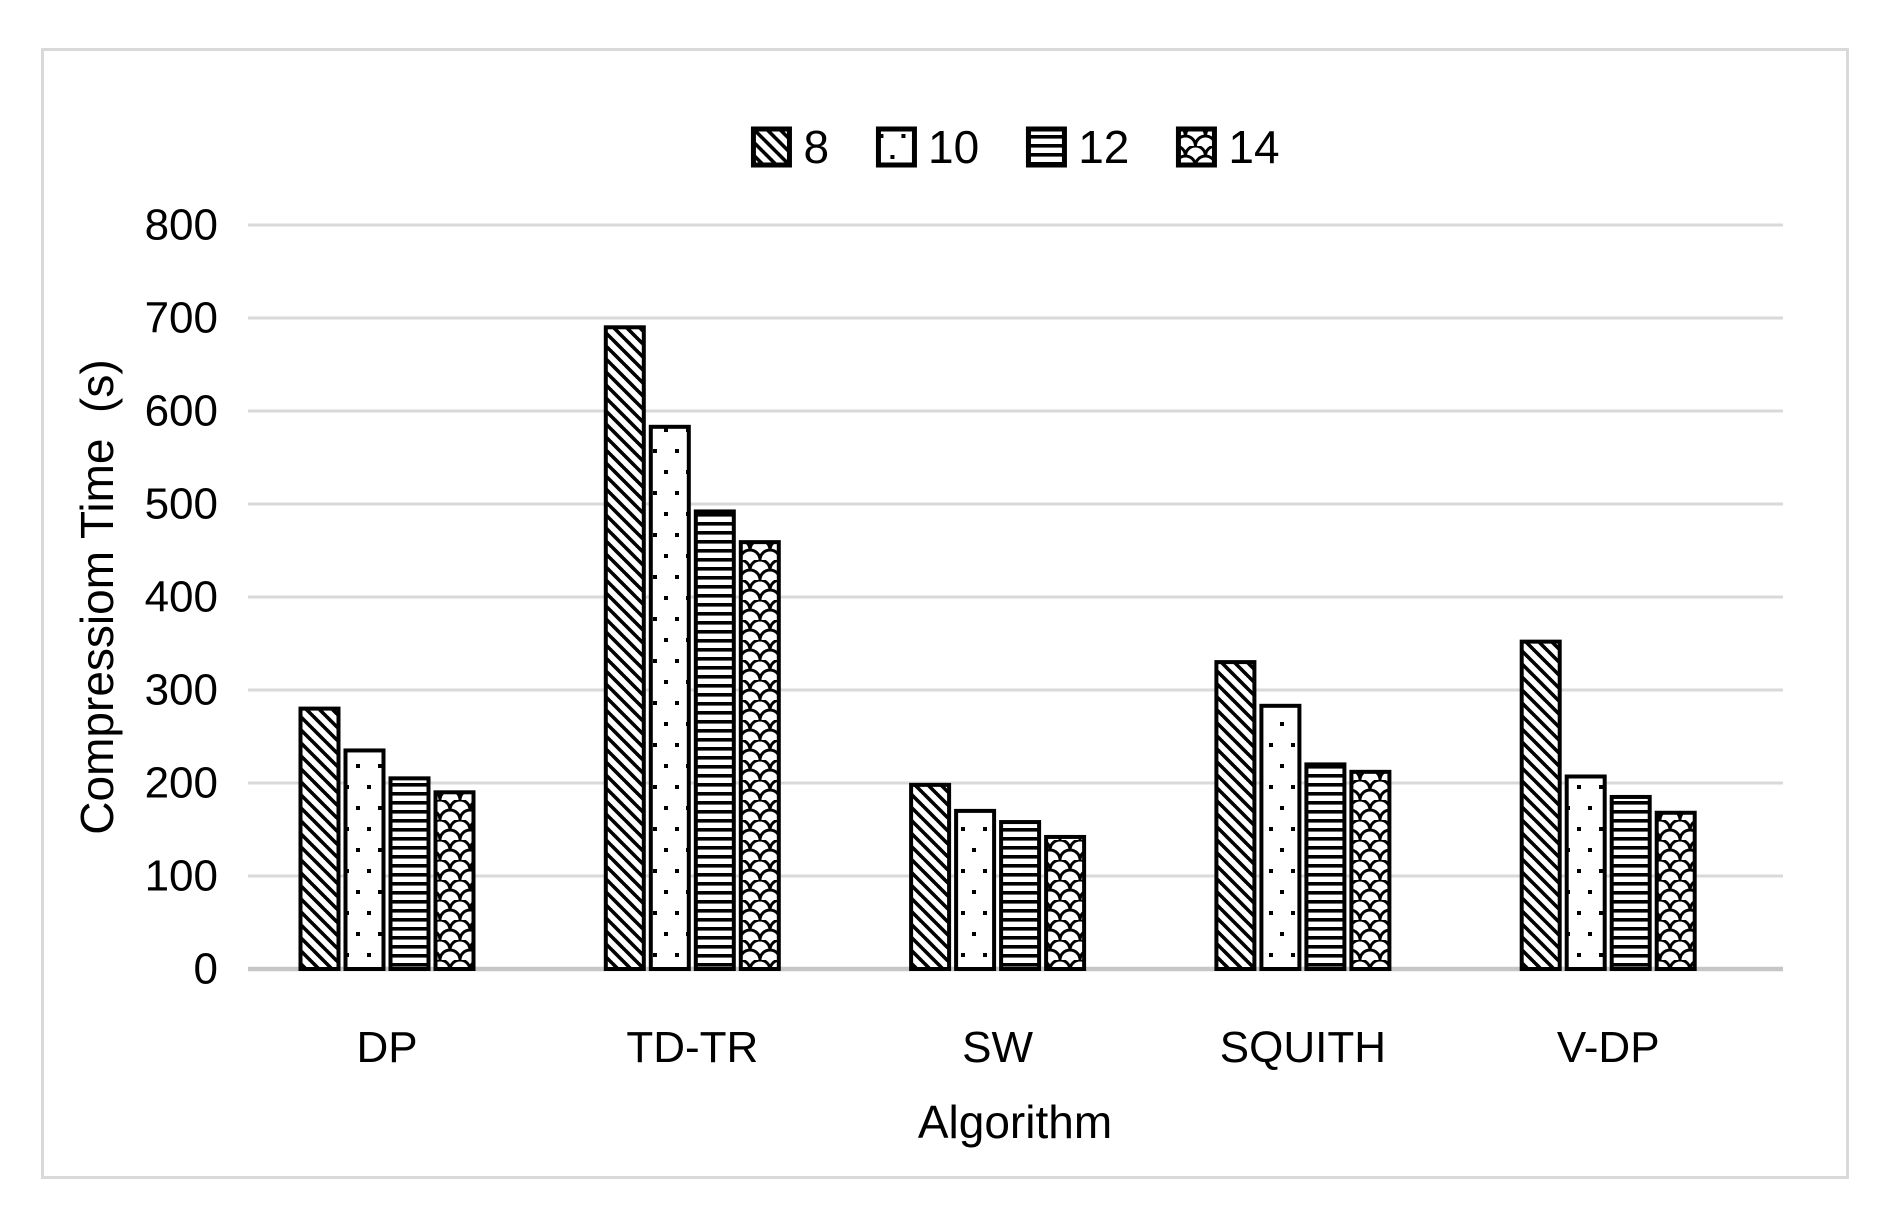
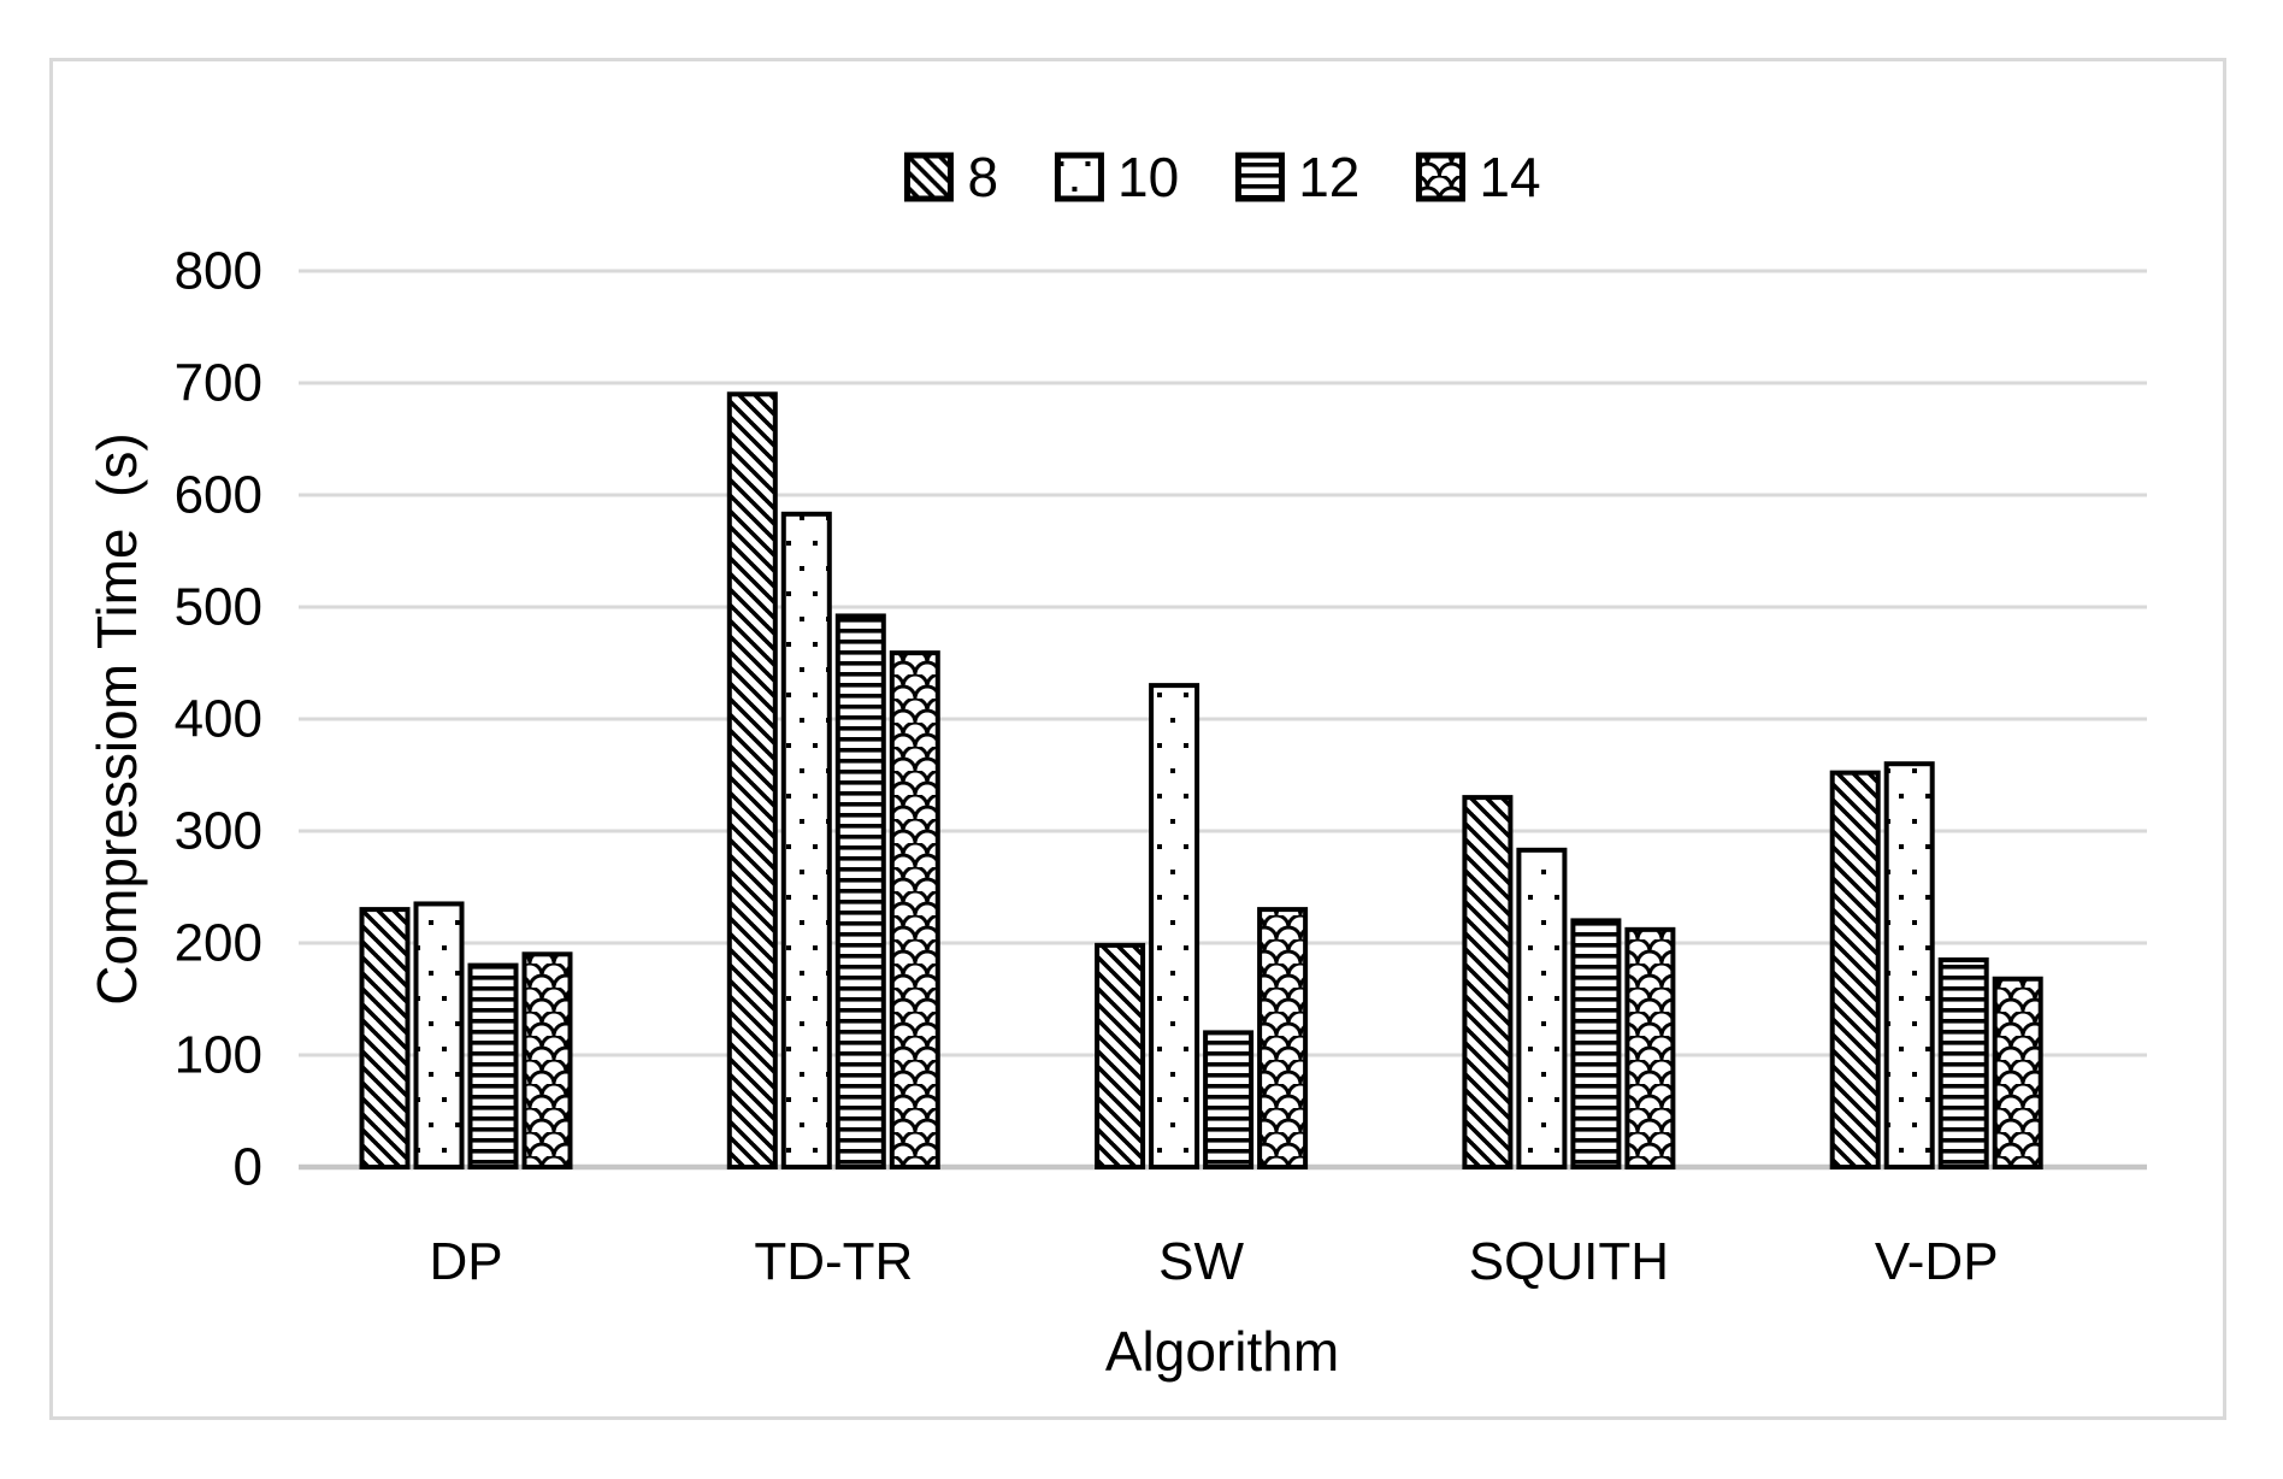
8/DP: 280 -> 230
12/DP: 200 -> 180
10/SW: 170 -> 430
12/SW: 160 -> 120
14/SW: 140 -> 230
10/V-DP: 210 -> 360
